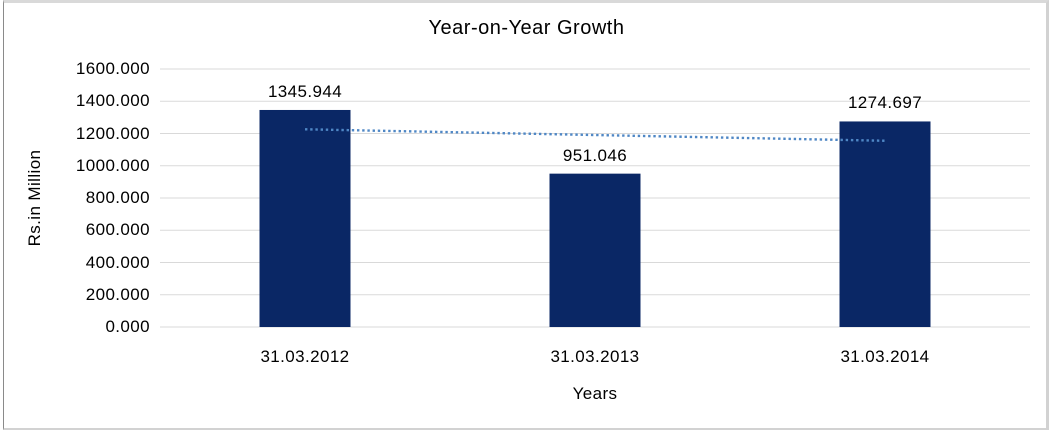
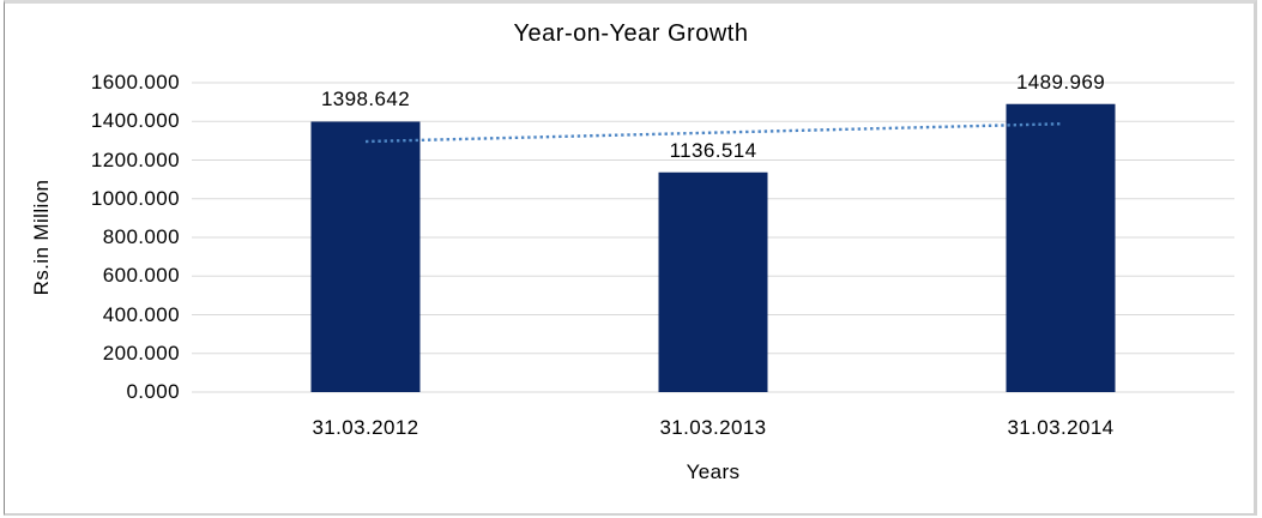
31.03.2012: 1345.944 -> 1398.642
31.03.2013: 951.046 -> 1136.514
31.03.2014: 1274.697 -> 1489.969
